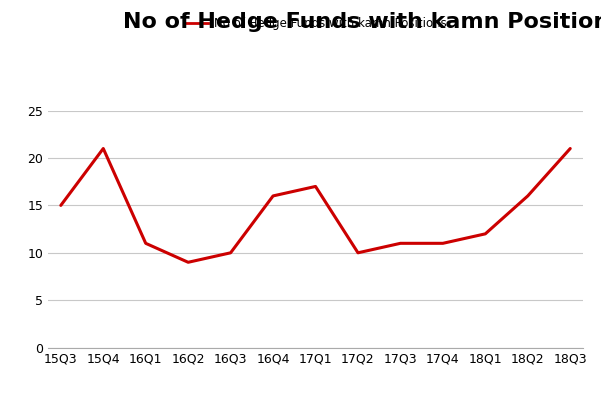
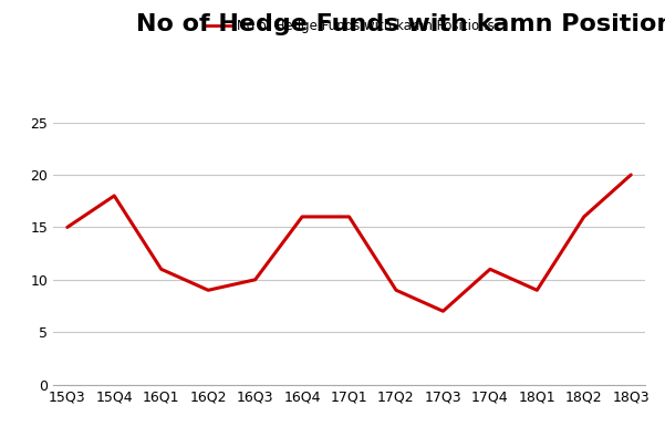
15Q4: 21 -> 18
17Q1: 17 -> 16
17Q2: 10 -> 9
17Q3: 11 -> 7
18Q1: 12 -> 9
18Q3: 21 -> 20
